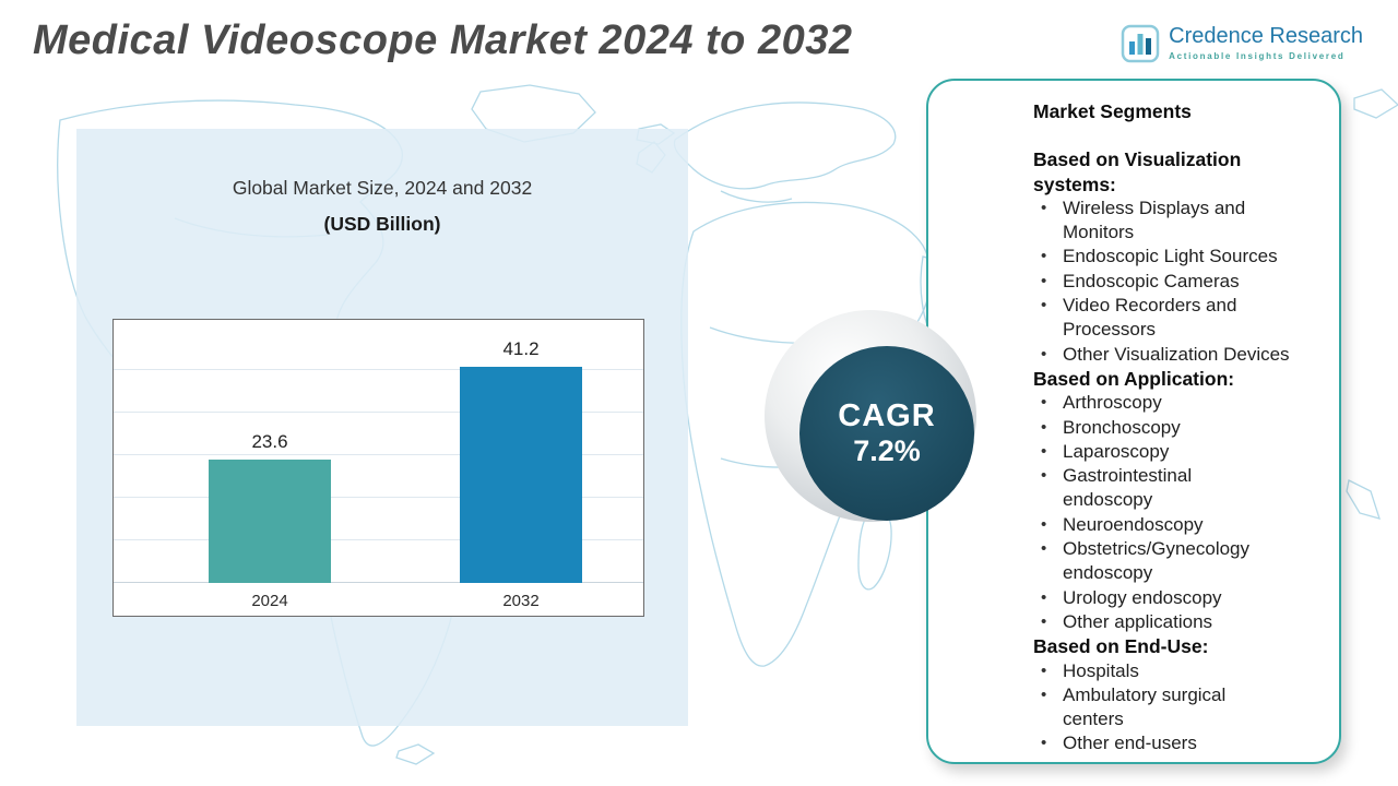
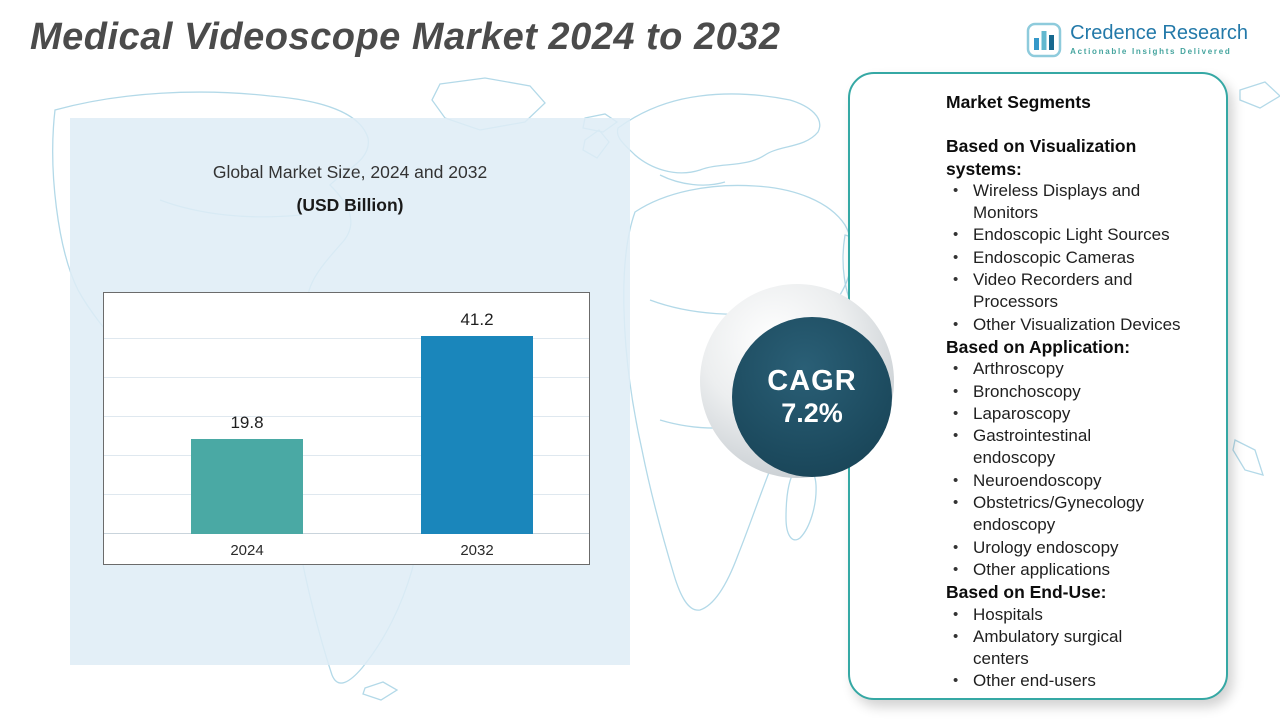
2024: 23.6 -> 19.8
